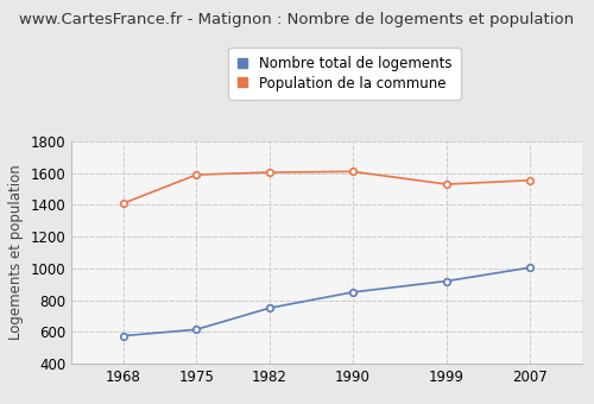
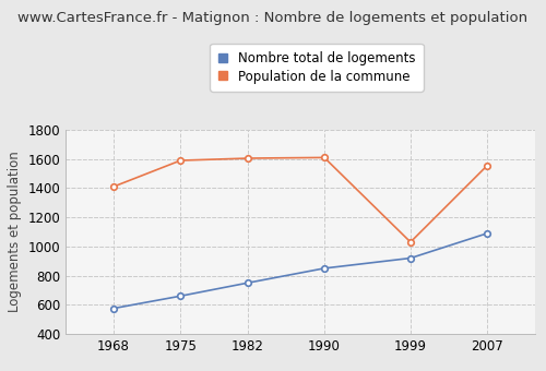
Nombre total de logements/1975: 620 -> 660
Population de la commune/1999: 1530 -> 1030
Nombre total de logements/2007: 1000 -> 1090
